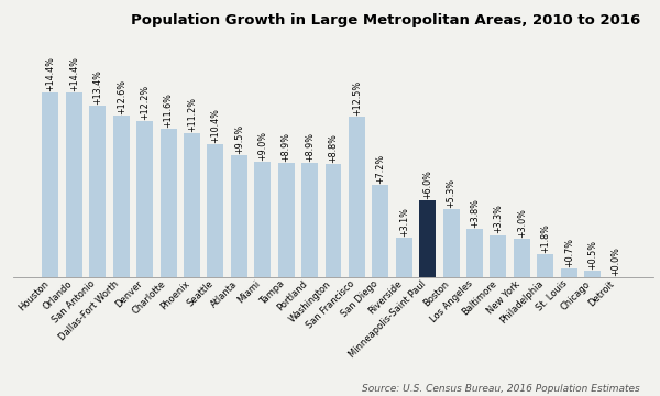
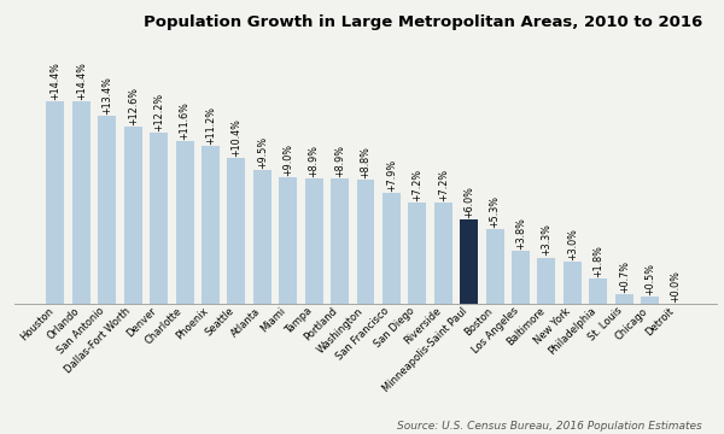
San Francisco: +12.5% -> +7.9%
Riverside: +3.1% -> +7.2%
